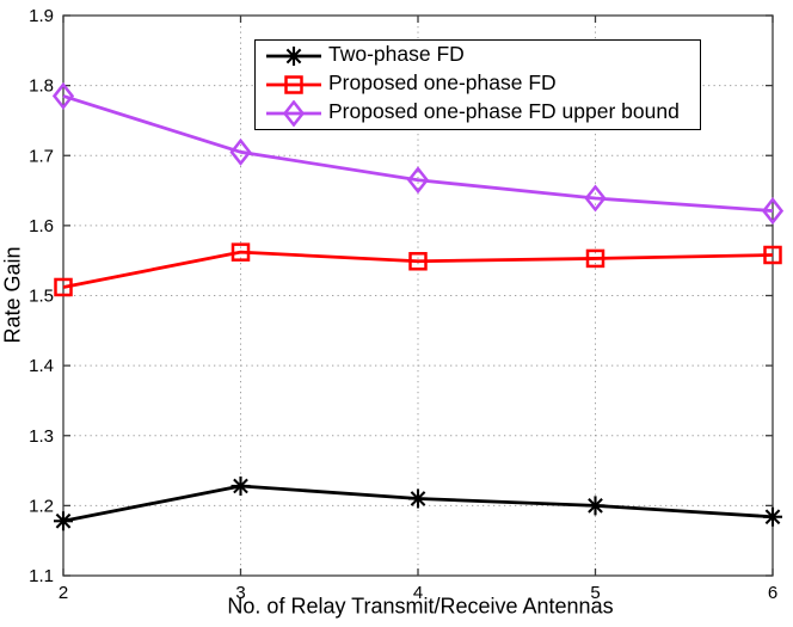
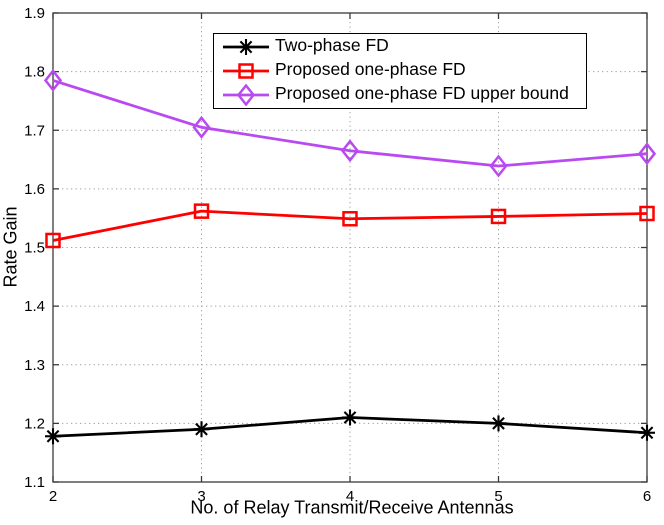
Two-phase FD/3: 1.23 -> 1.19
Proposed one-phase FD upper bound/6: 1.62 -> 1.66
